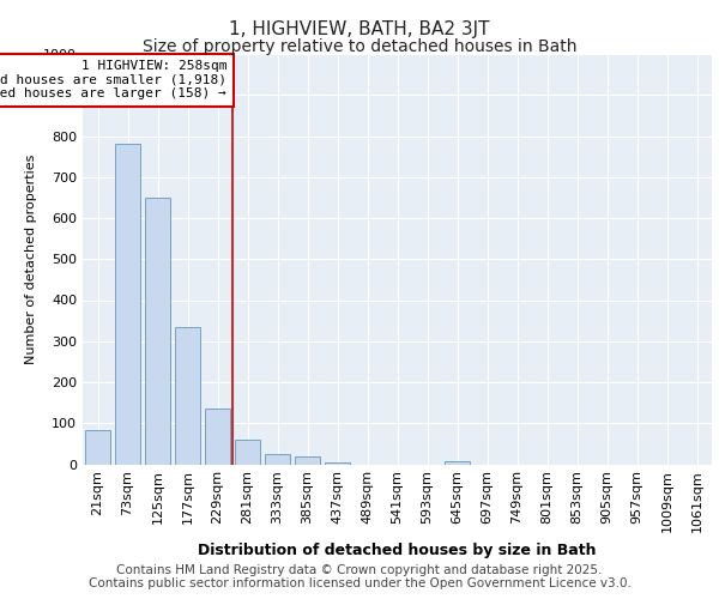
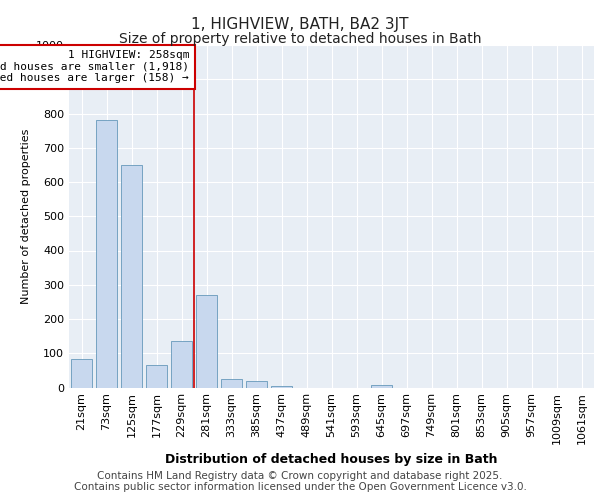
177sqm: 335 -> 65
281sqm: 60 -> 270
